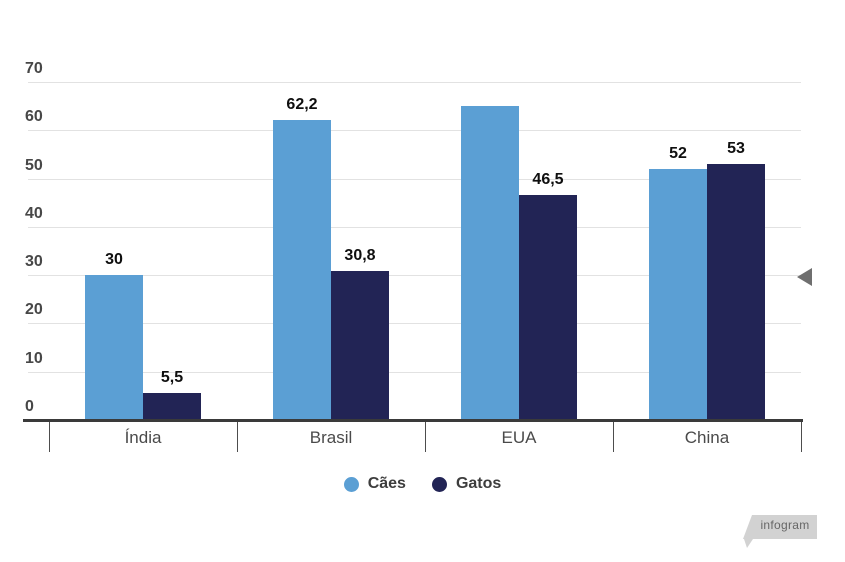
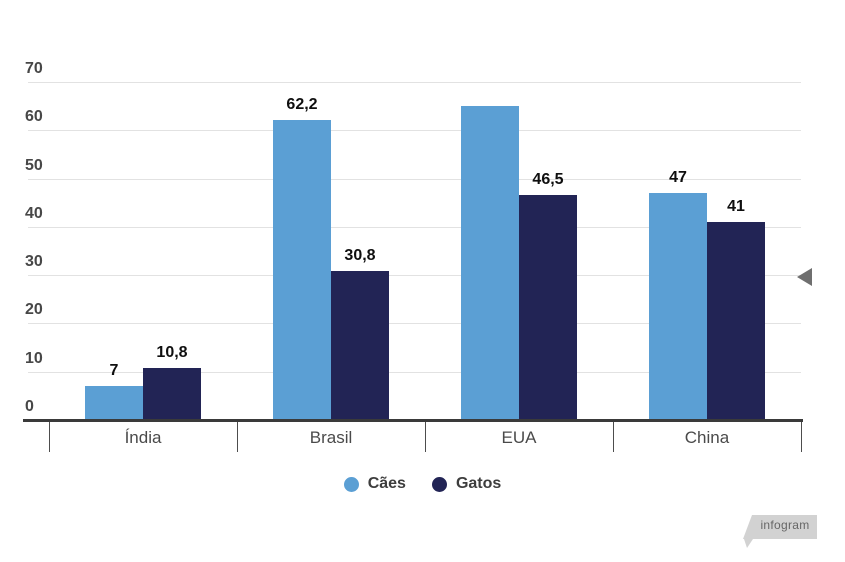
Cães/Índia: 30 -> 7
Gatos/Índia: 5,5 -> 10,8
Cães/China: 52 -> 47
Gatos/China: 53 -> 41
